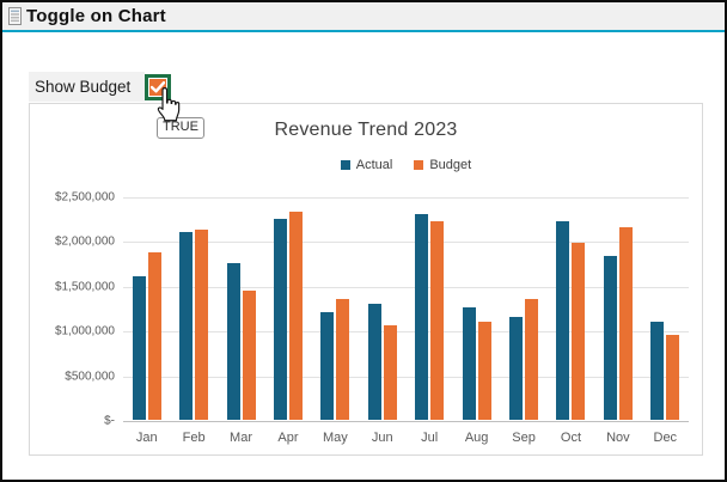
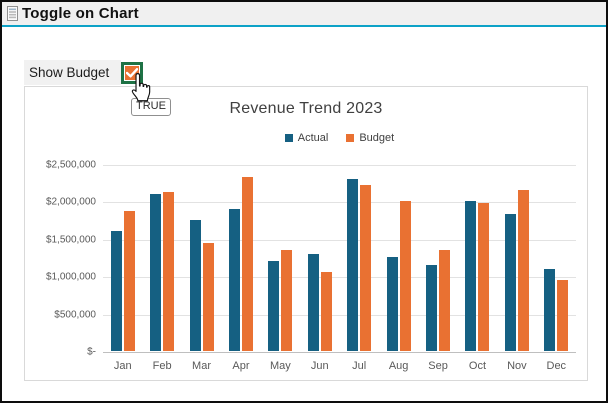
Actual/Apr: $2200000 -> $1900000
Budget/Aug: $1100000 -> $2000000
Actual/Oct: $2200000 -> $2000000
